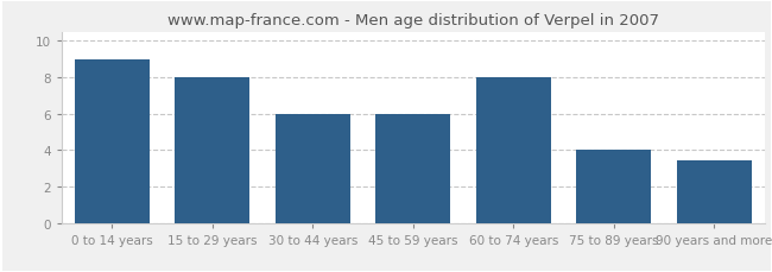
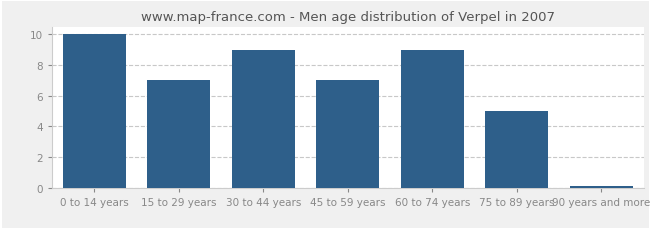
0 to 14 years: 9.0 -> 10.0
15 to 29 years: 8.0 -> 7.0
30 to 44 years: 6.0 -> 9.0
45 to 59 years: 6.0 -> 7.0
60 to 74 years: 8.0 -> 9.0
75 to 89 years: 4.0 -> 5.0
90 years and more: 3.4 -> 0.1
